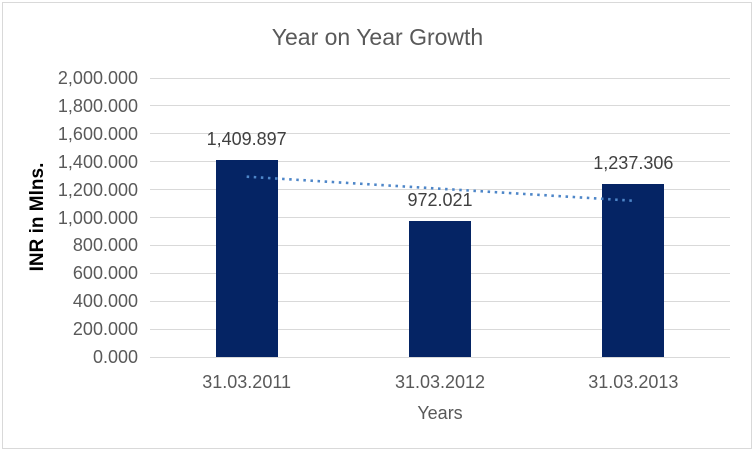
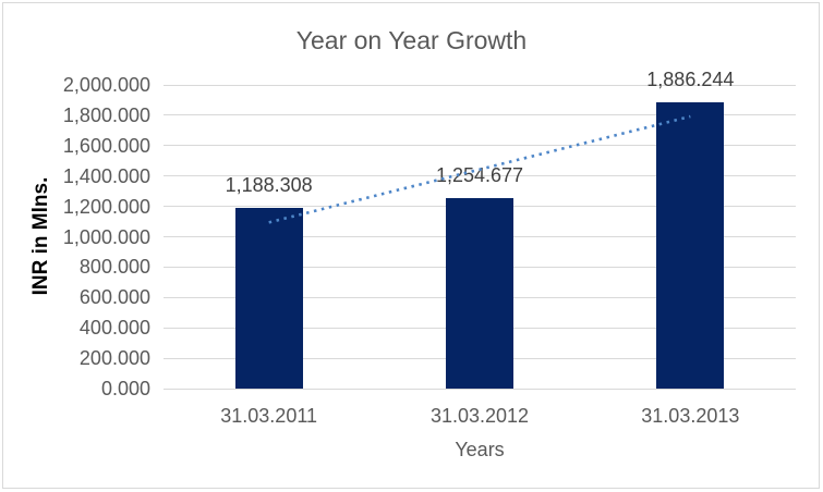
31.03.2011: 1,409.897 -> 1,188.308
31.03.2012: 972.021 -> 1,254.677
31.03.2013: 1,237.306 -> 1,886.244
